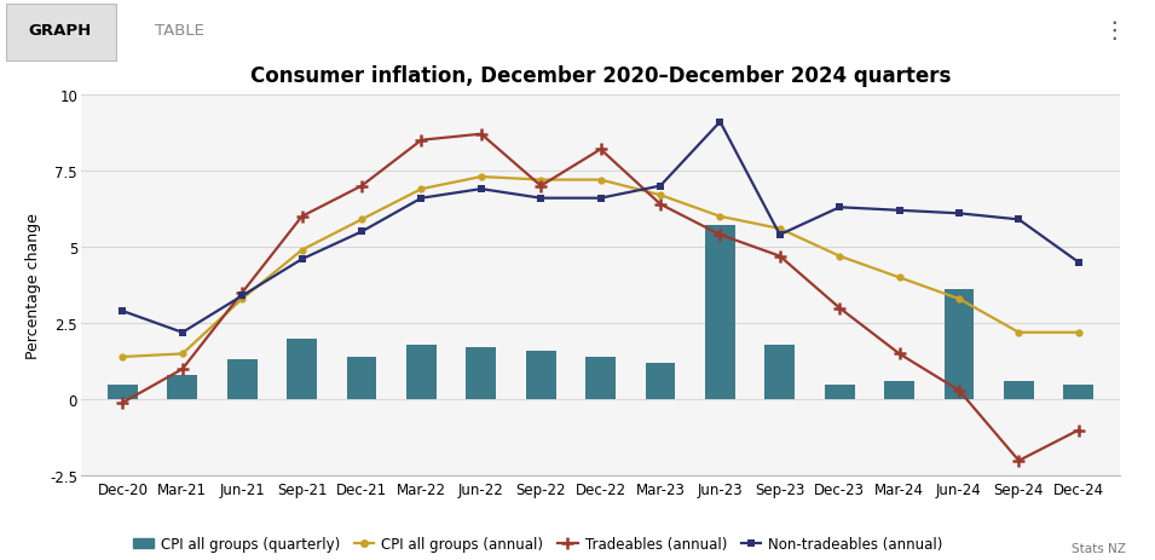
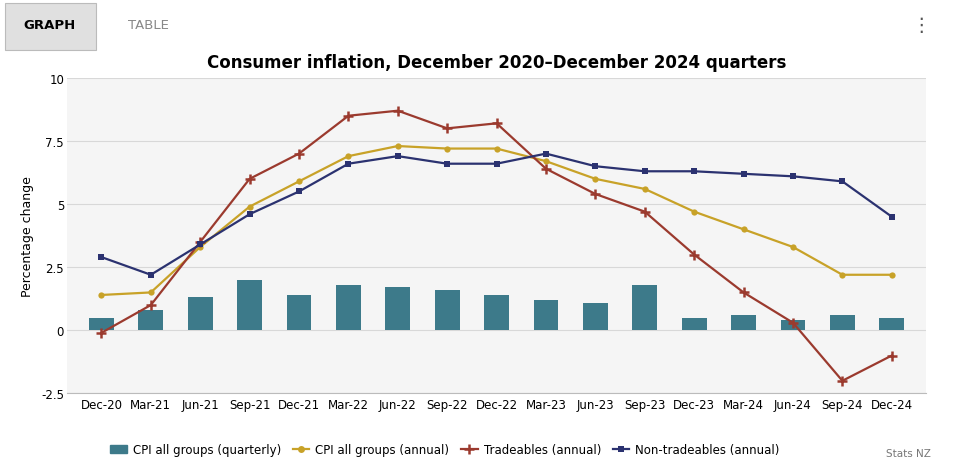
Tradeables (annual)/Sep-22: 7.0 -> 8.0
CPI all groups (quarterly)/Jun-23: 5.7 -> 1.1
Non-tradeables (annual)/Jun-23: 9.1 -> 6.5
Non-tradeables (annual)/Sep-23: 5.4 -> 6.3
CPI all groups (quarterly)/Jun-24: 3.6 -> 0.4
